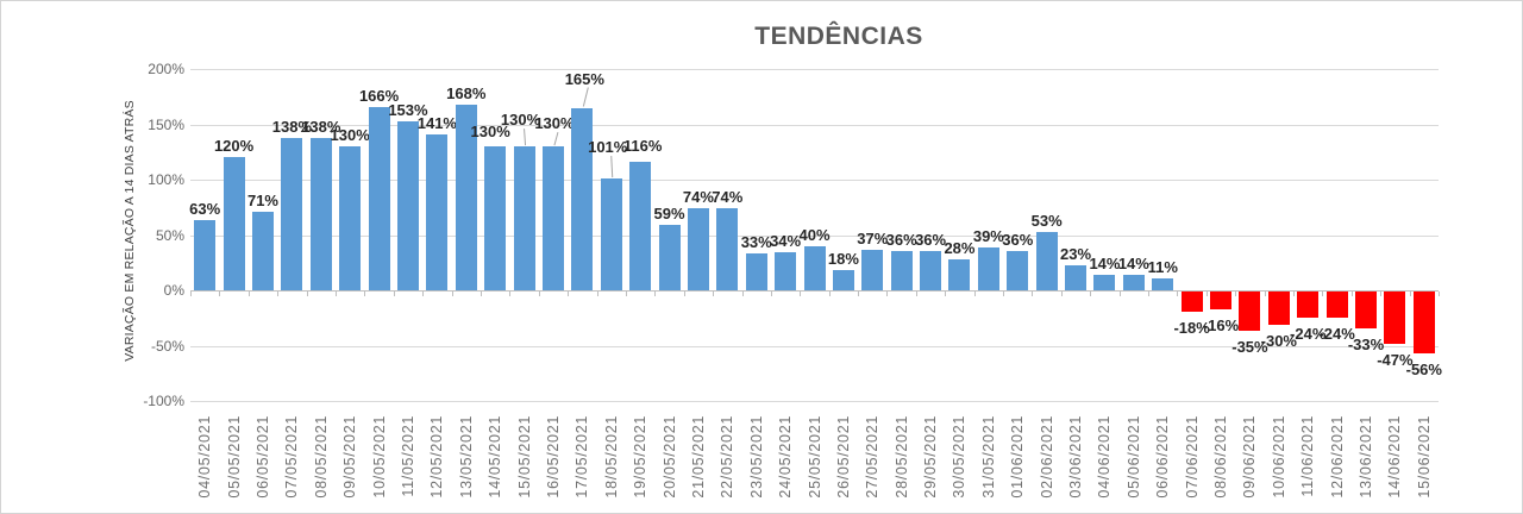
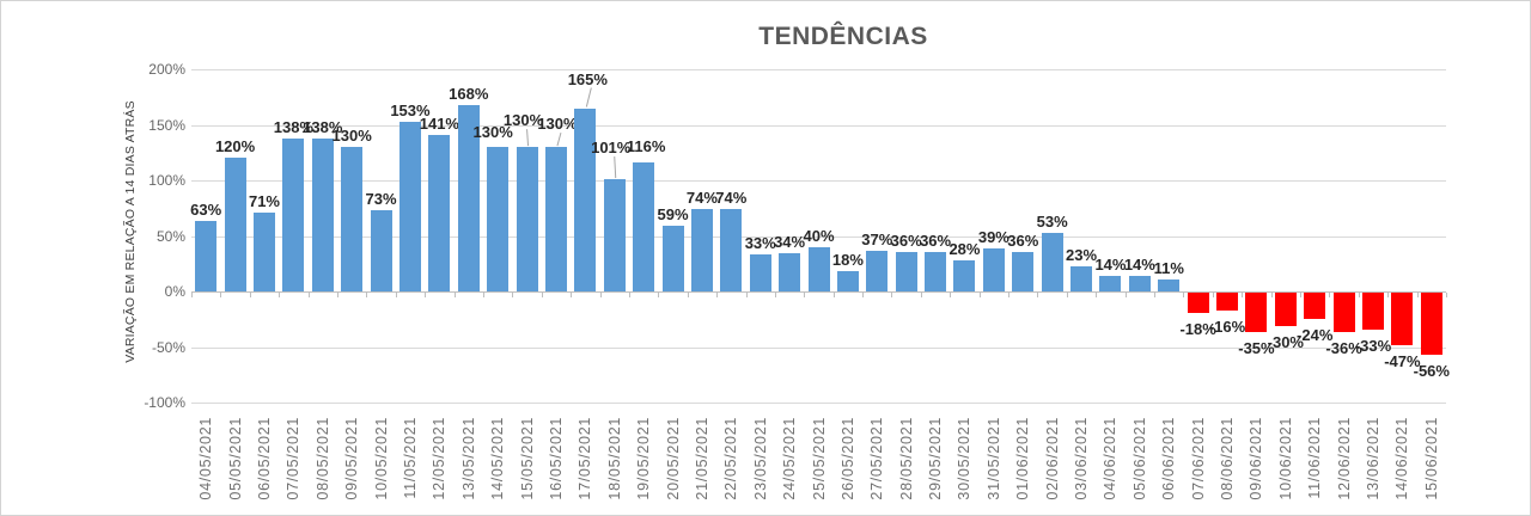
10/05/2021: 166% -> 73%
12/06/2021: -24% -> -36%
